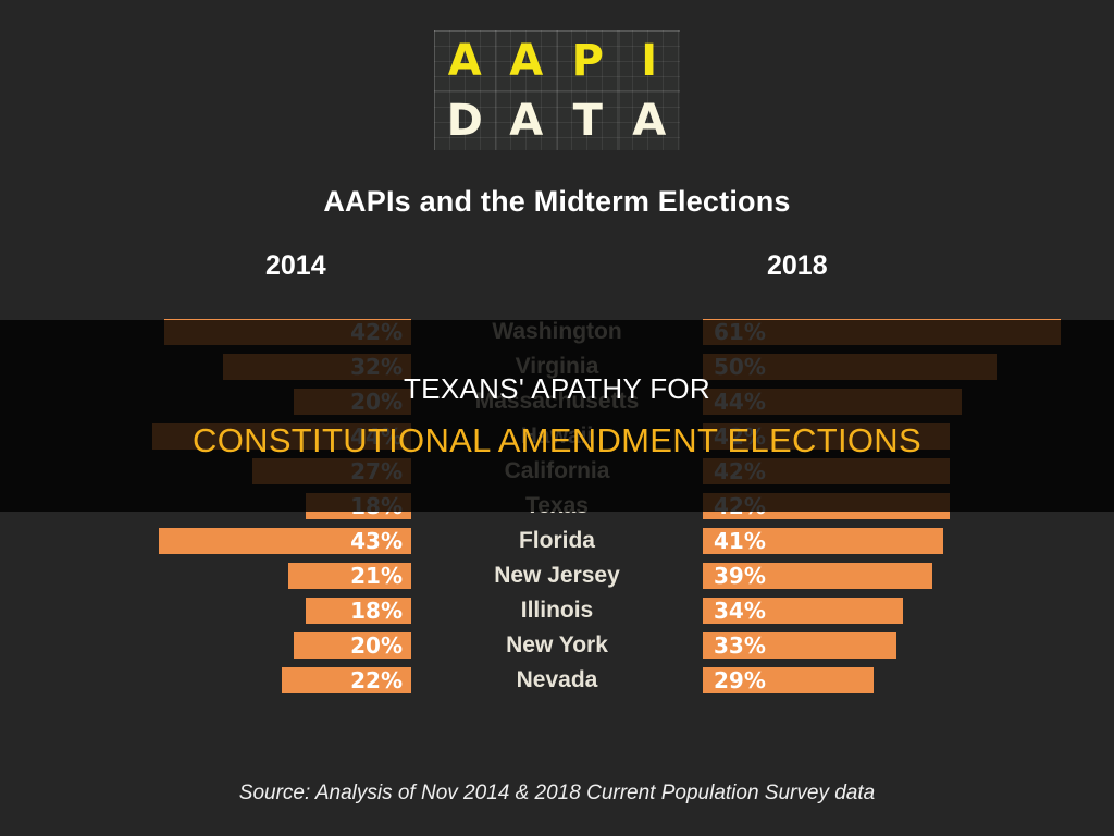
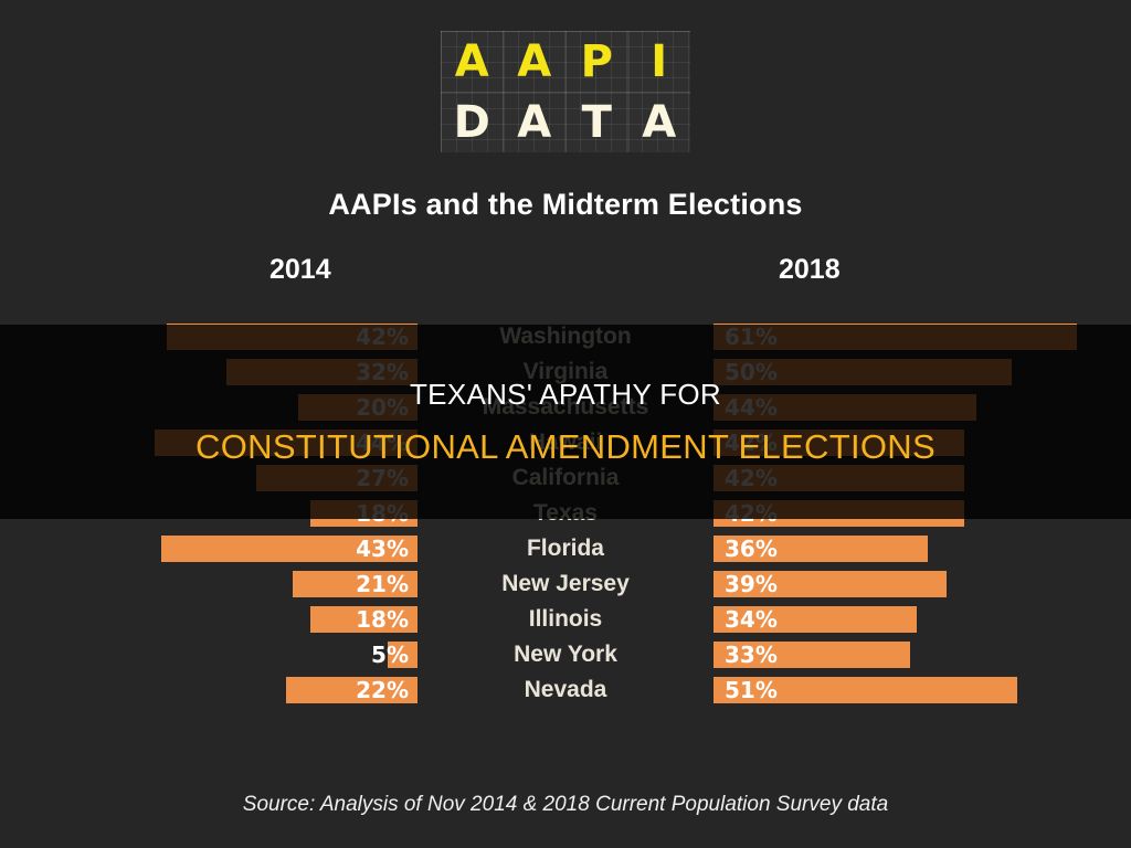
2018/Florida: 41% -> 36%
2014/New York: 20% -> 5%
2018/Nevada: 29% -> 51%
